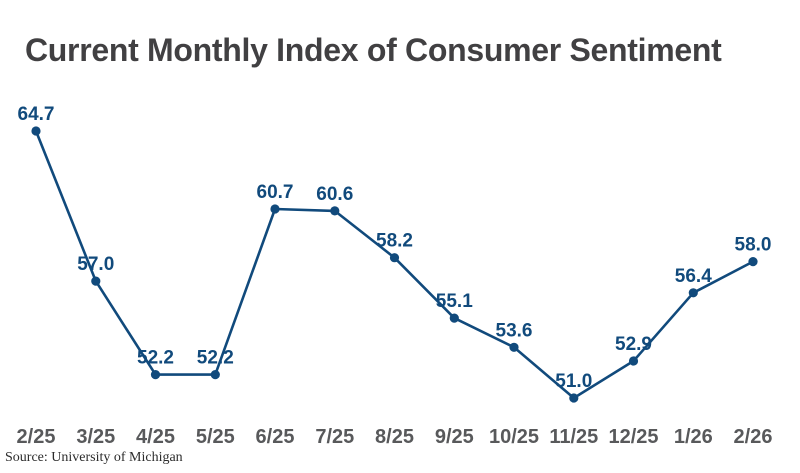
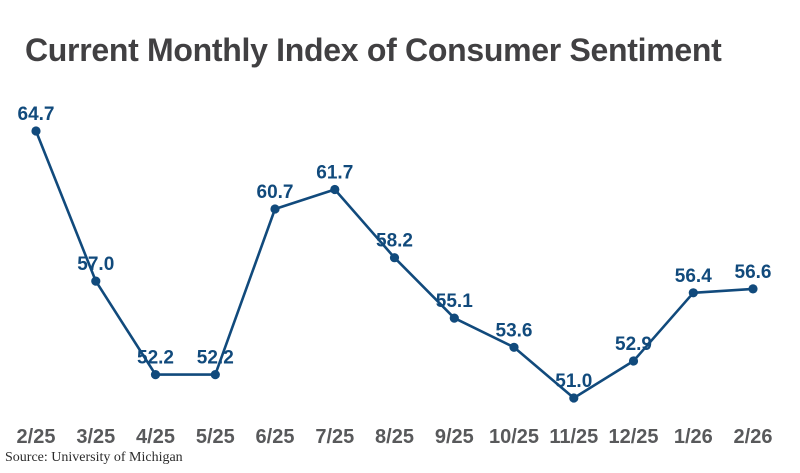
7/25: 60.6 -> 61.7
2/26: 58.0 -> 56.6
